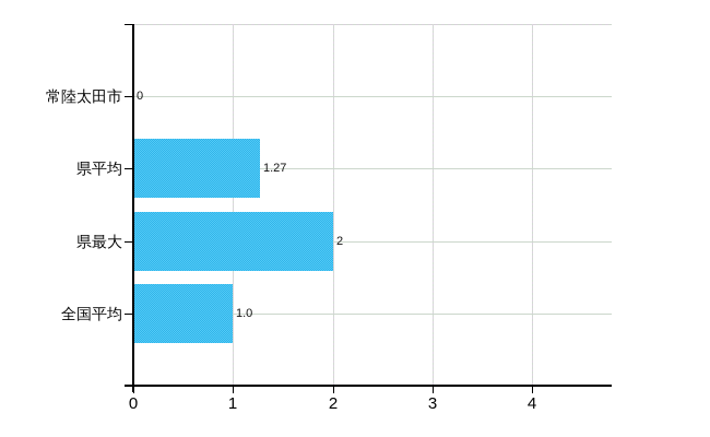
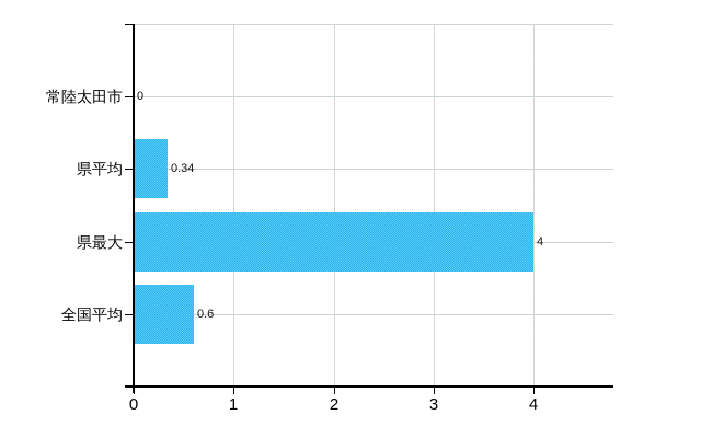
県平均: 1.27 -> 0.34
県最大: 2 -> 4
全国平均: 1.0 -> 0.6
